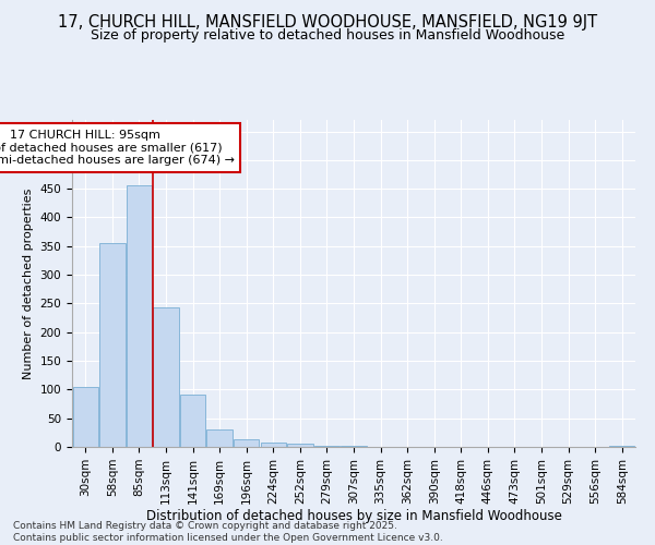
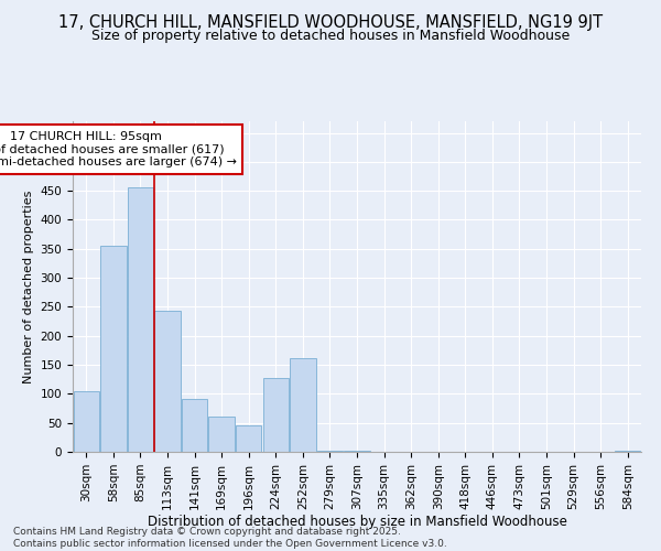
169sqm: 31 -> 60
196sqm: 14 -> 46
224sqm: 7 -> 128
252sqm: 5 -> 162
